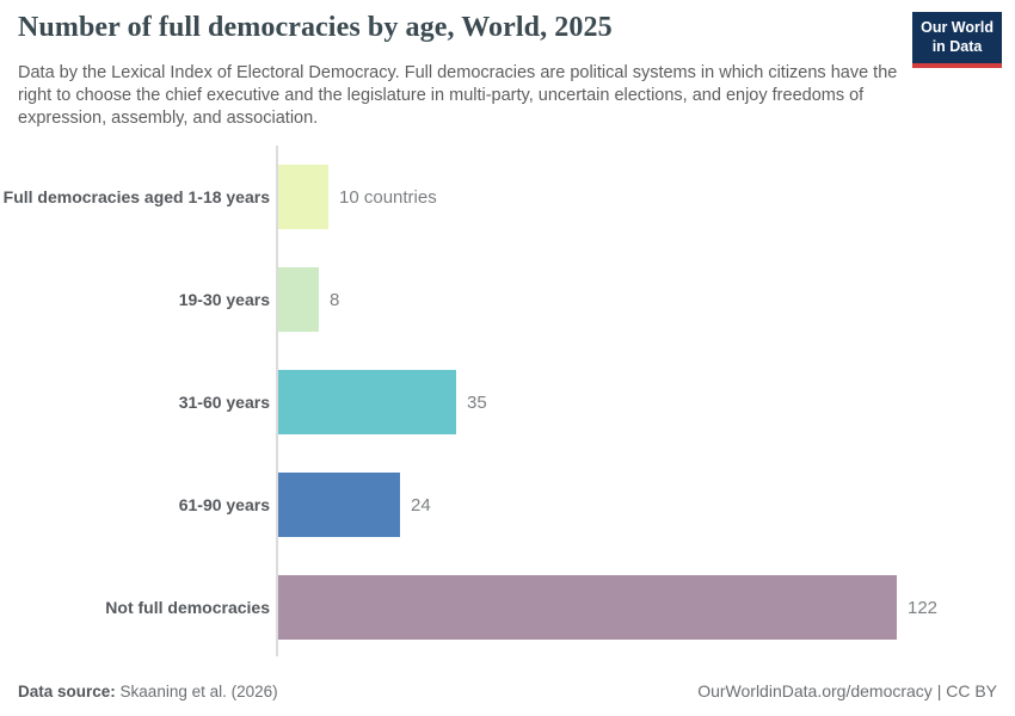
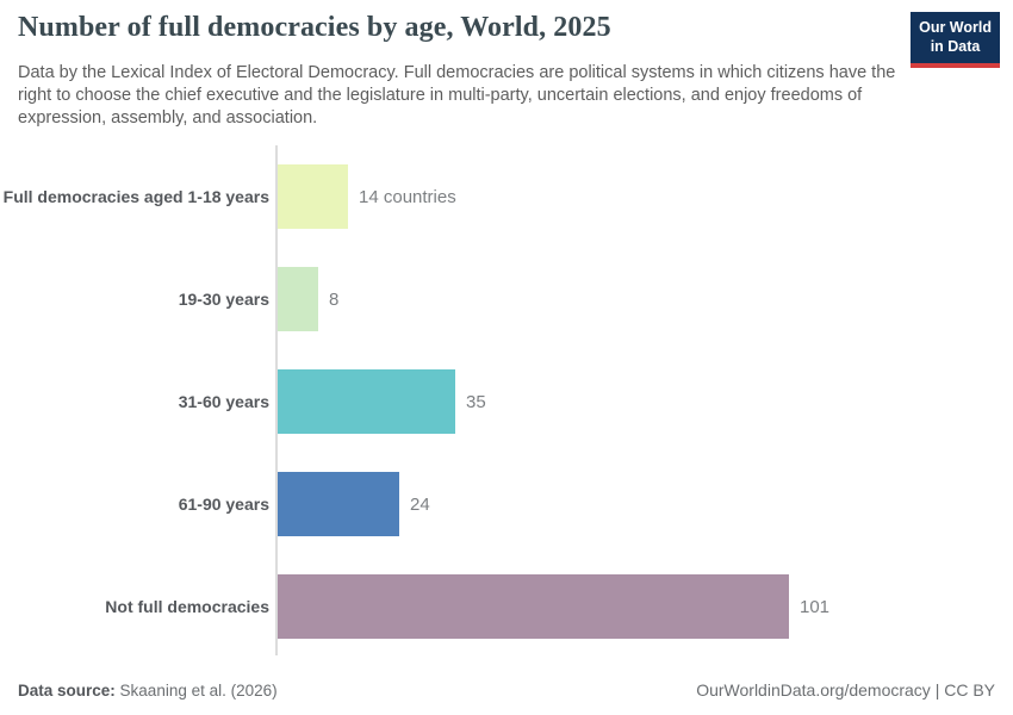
Full democracies aged 1-18 years: 10 -> 14
Not full democracies: 122 -> 101
